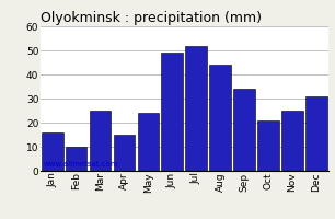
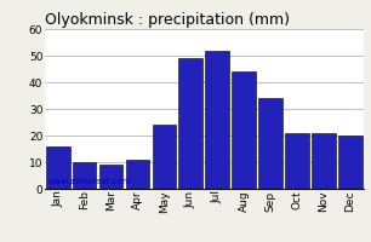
Mar: 25 -> 9
Apr: 15 -> 11
Nov: 25 -> 21
Dec: 31 -> 20
